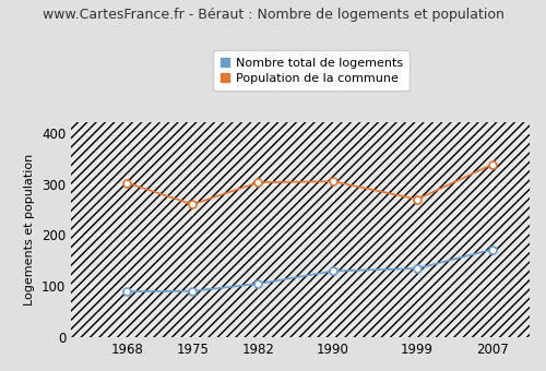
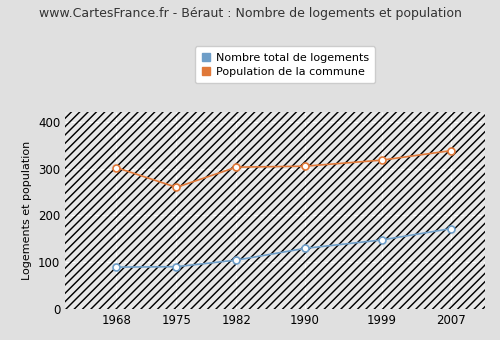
Nombre total de logements/1999: 135 -> 148
Population de la commune/1999: 270 -> 318
